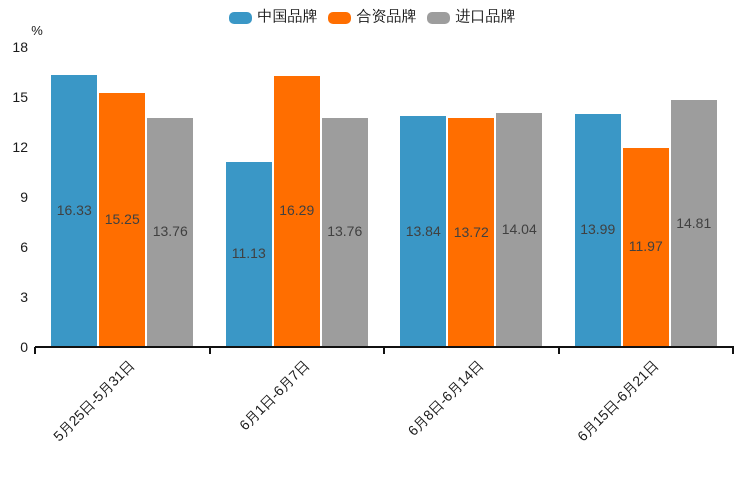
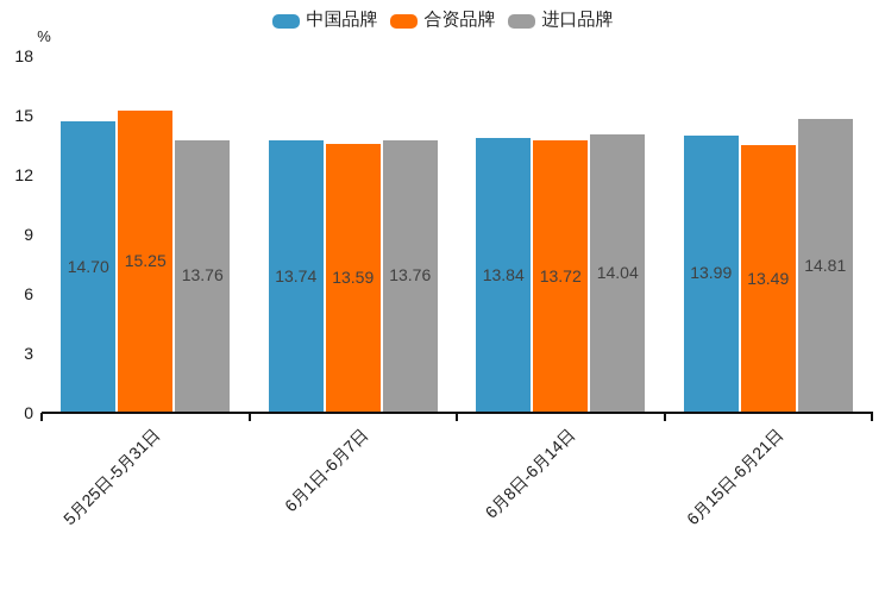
中国品牌/5月25日-5月31日: 16.33 -> 14.70
中国品牌/6月1日-6月7日: 11.13 -> 13.74
合资品牌/6月1日-6月7日: 16.29 -> 13.59
合资品牌/6月15日-6月21日: 11.97 -> 13.49
